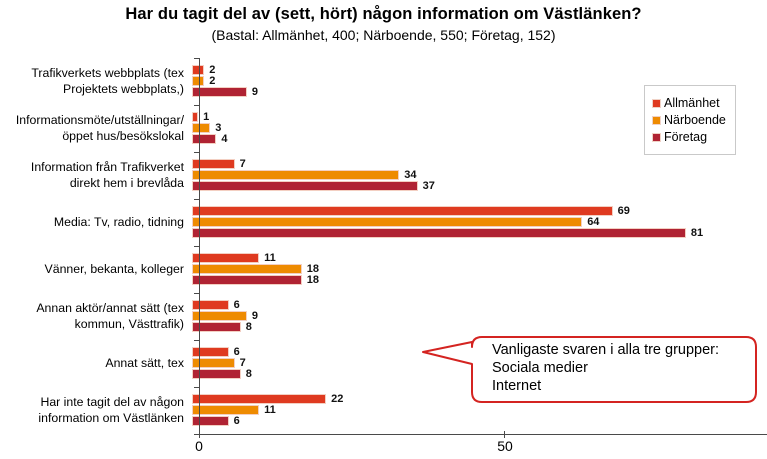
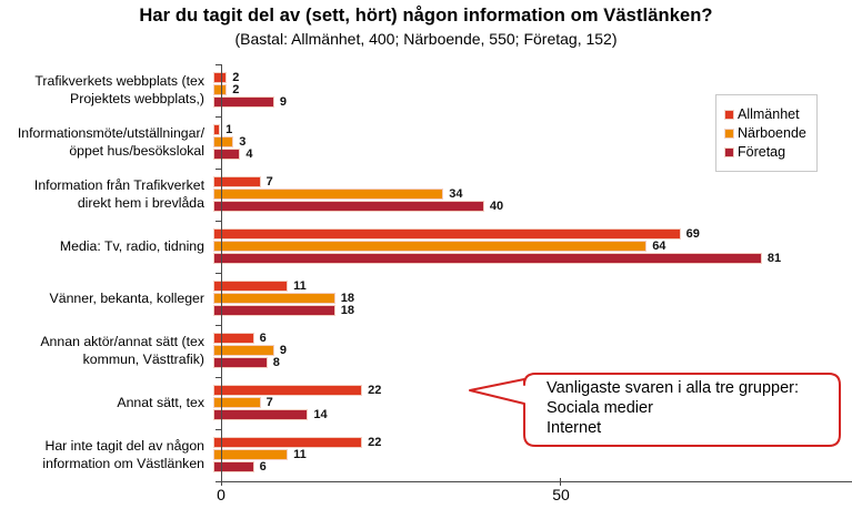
Företag/Information från Trafikverket direkt hem i brevlåda: 37 -> 40
Allmänhet/Annat sätt, tex: 6 -> 22
Företag/Annat sätt, tex: 8 -> 14
